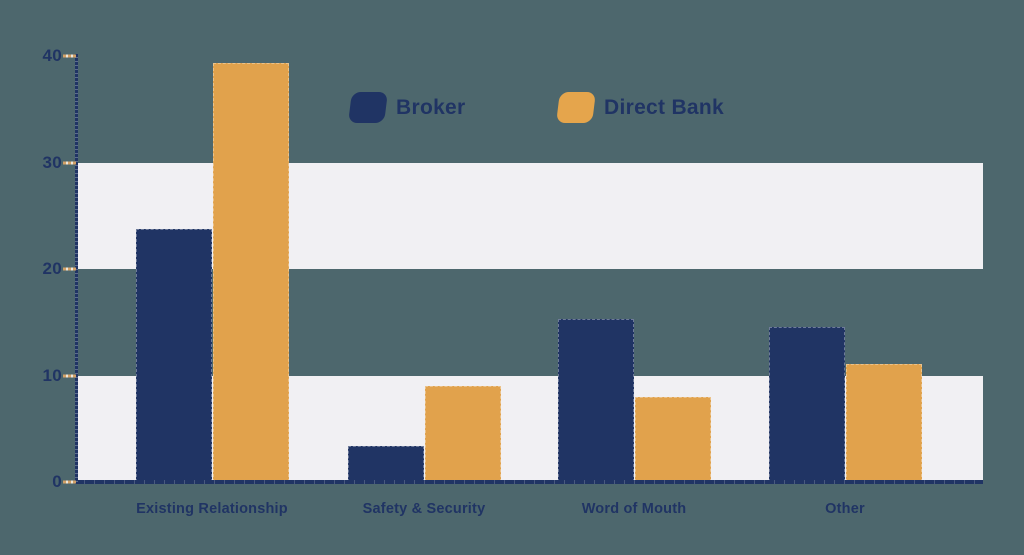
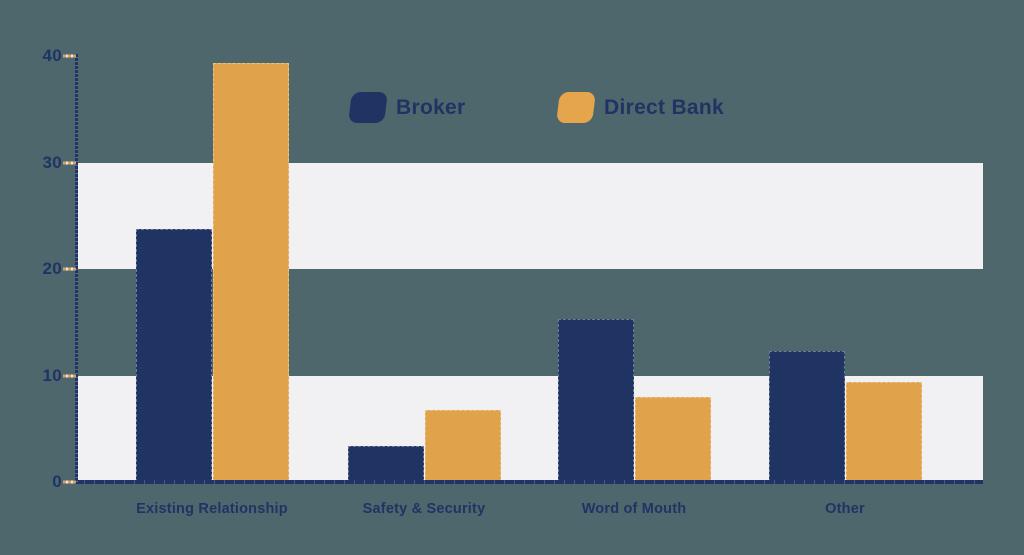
Direct Bank/Safety & Security: 9.0 -> 6.8
Broker/Other: 14.6 -> 12.3
Direct Bank/Other: 11.1 -> 9.4
